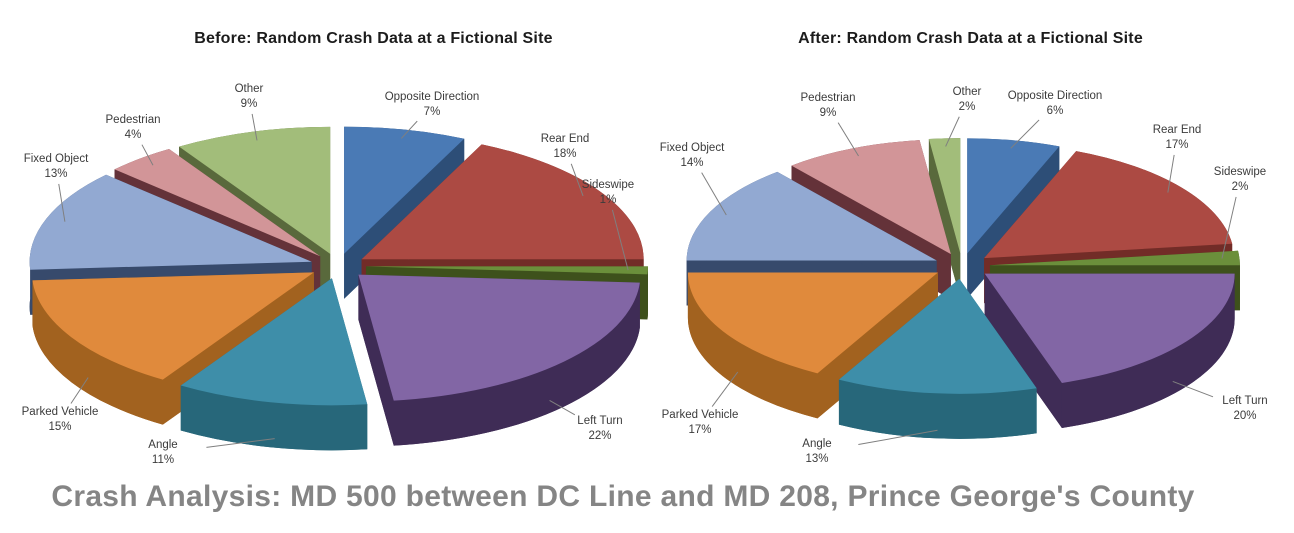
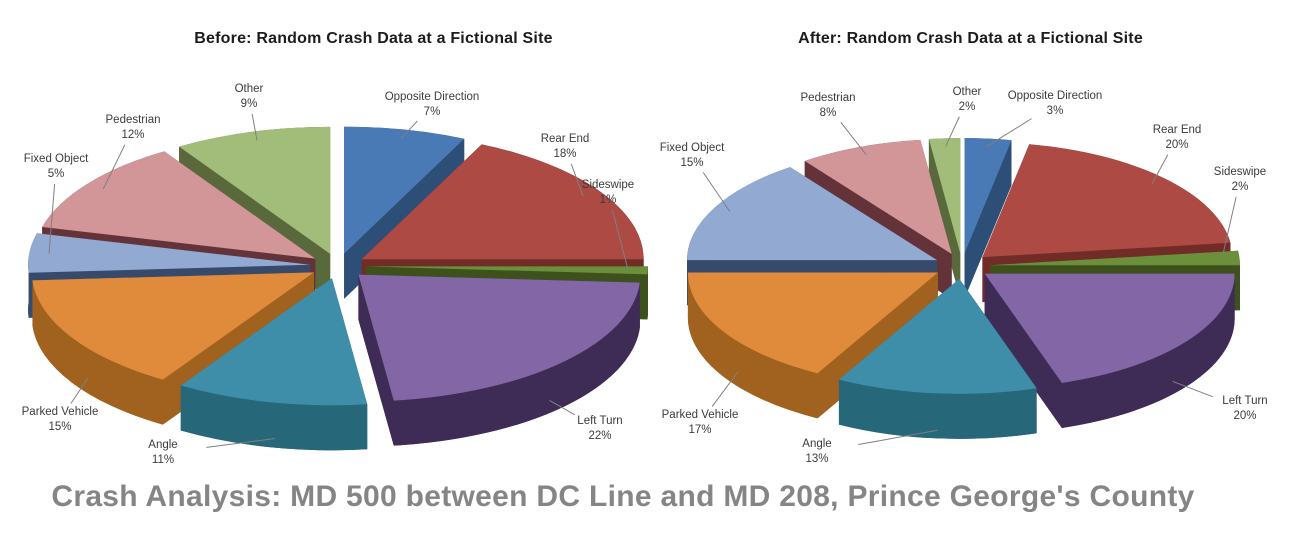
Before: Random Crash Data at a Fictional Site/Fixed Object: 13% -> 5%
Before: Random Crash Data at a Fictional Site/Pedestrian: 4% -> 12%
After: Random Crash Data at a Fictional Site/Opposite Direction: 6% -> 3%
After: Random Crash Data at a Fictional Site/Rear End: 17% -> 20%
After: Random Crash Data at a Fictional Site/Fixed Object: 14% -> 15%
After: Random Crash Data at a Fictional Site/Pedestrian: 9% -> 8%
